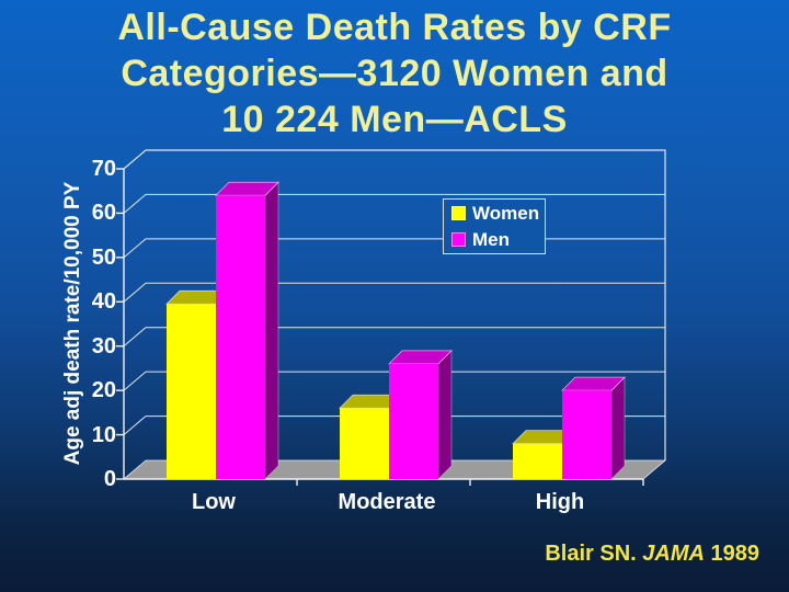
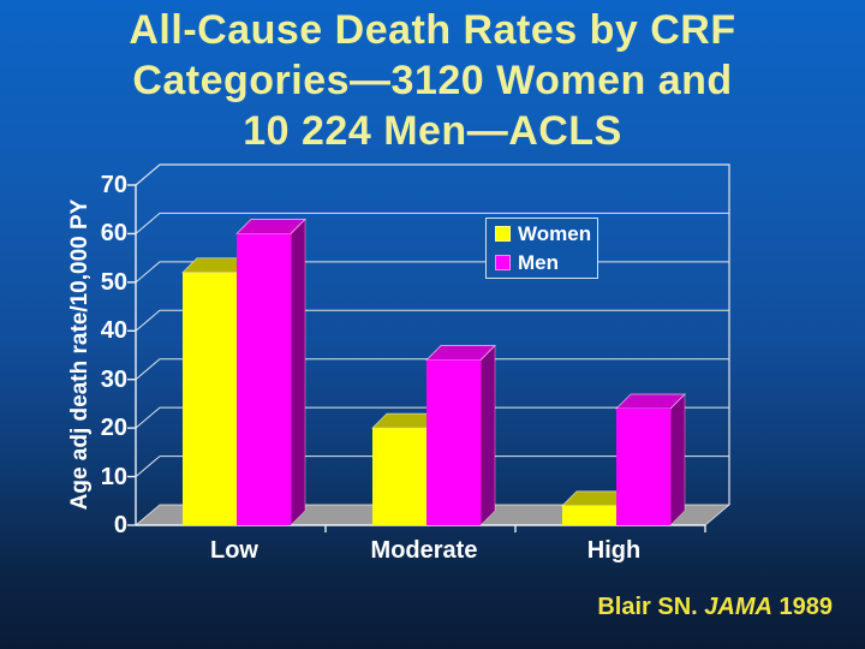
Women/Low: 40 -> 52
Men/Low: 64 -> 60
Women/Moderate: 16 -> 20
Men/Moderate: 26 -> 34
Women/High: 8 -> 4
Men/High: 20 -> 24
